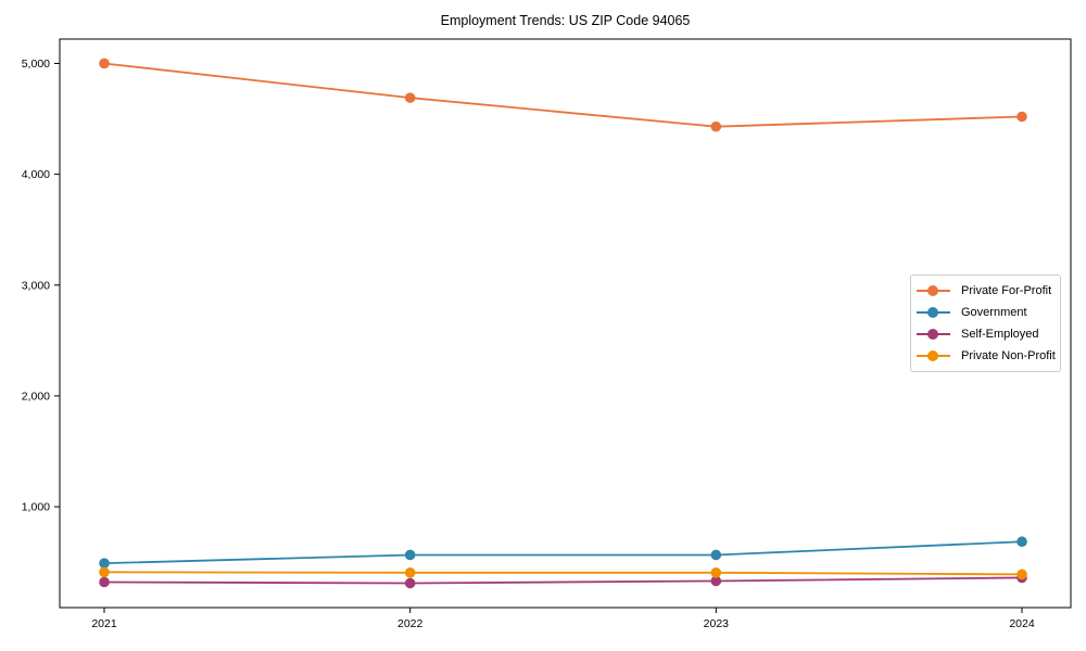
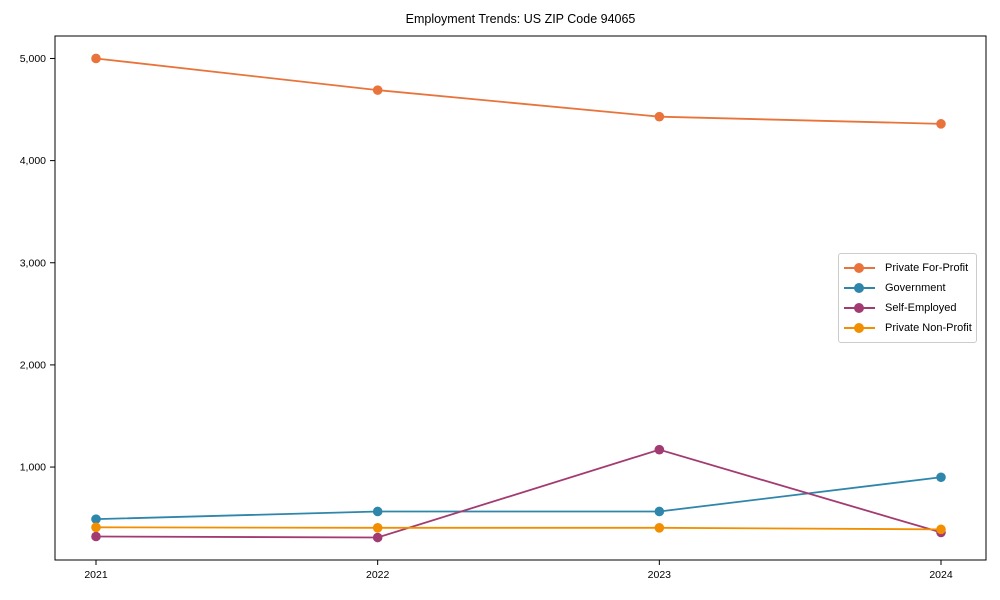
Self-Employed/2023: 330 -> 1170
Private For-Profit/2024: 4520 -> 4360
Government/2024: 680 -> 900
